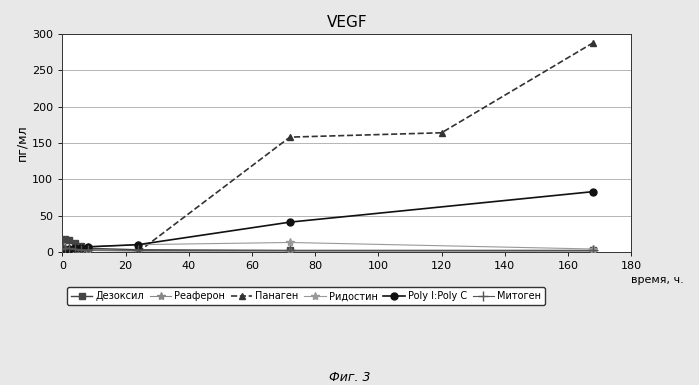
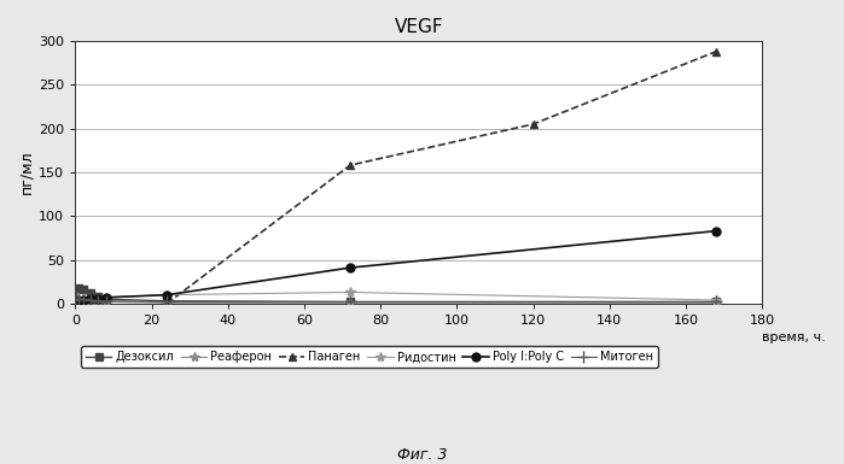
Панаген/120: 164 -> 205
